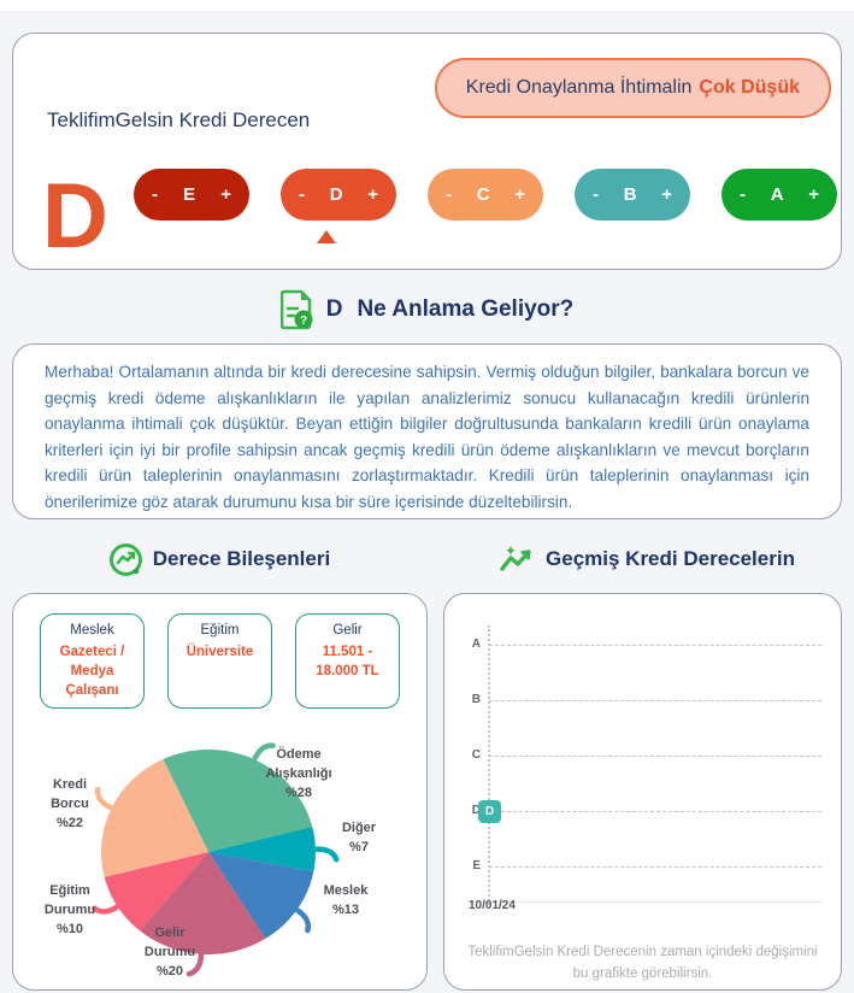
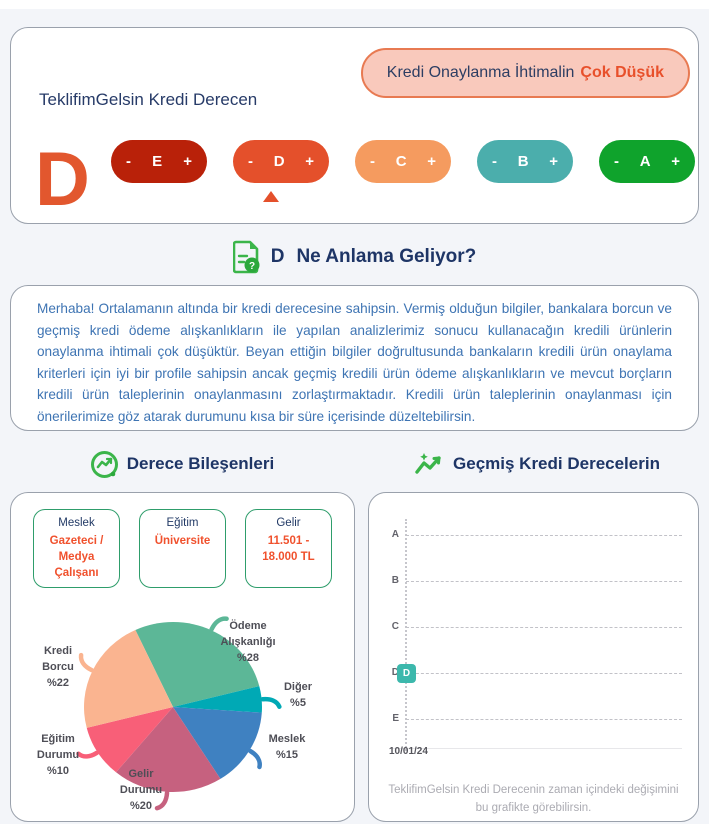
Derece Bileşenleri/Diğer: 7 -> 5
Derece Bileşenleri/Meslek: 13 -> 15
